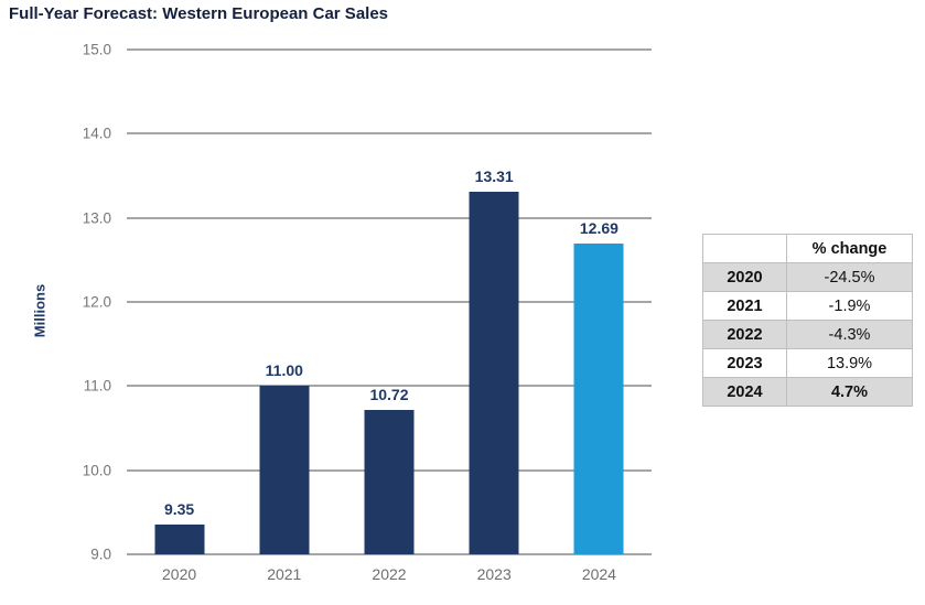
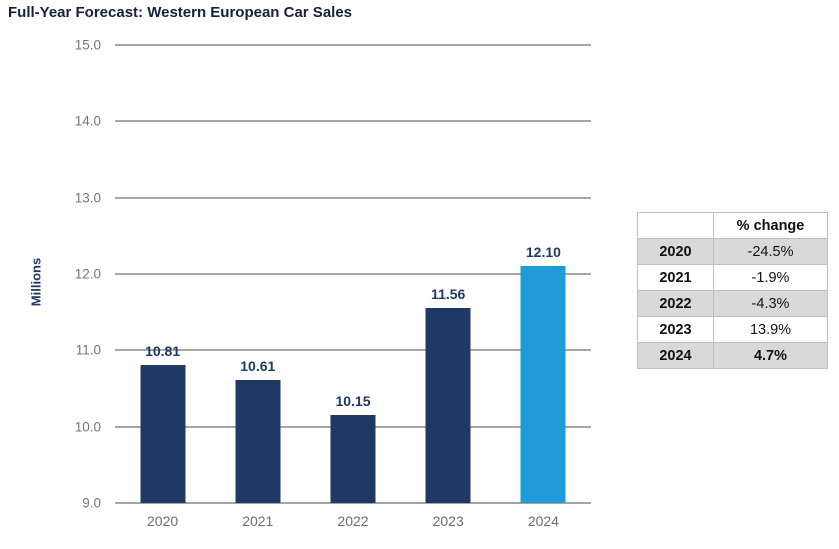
2020: 9.35 -> 10.81
2021: 11.00 -> 10.61
2022: 10.72 -> 10.15
2023: 13.31 -> 11.56
2024: 12.69 -> 12.10
